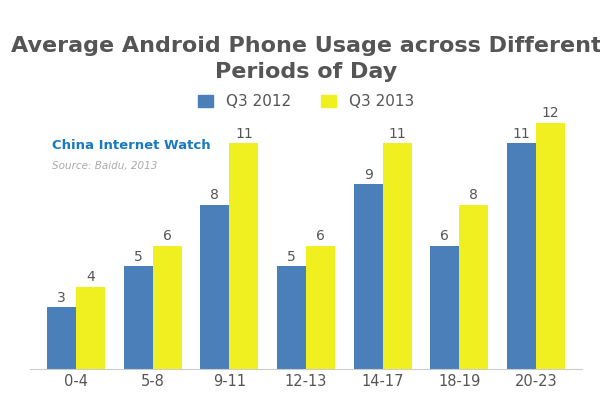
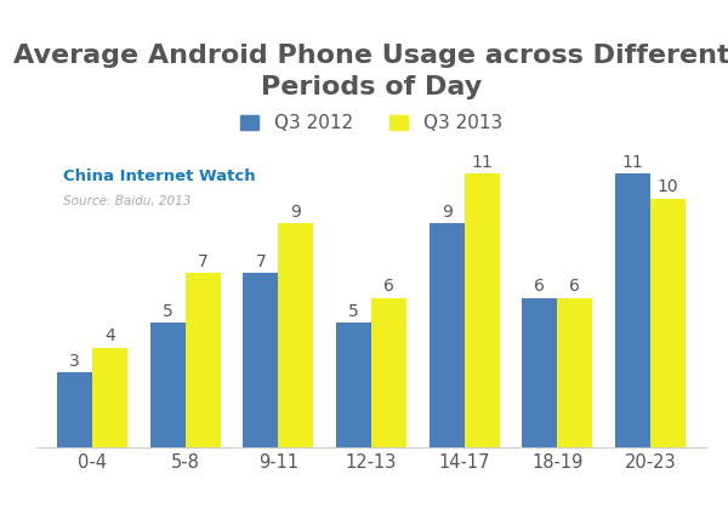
Q3 2013/5-8: 6 -> 7
Q3 2012/9-11: 8 -> 7
Q3 2013/9-11: 11 -> 9
Q3 2013/18-19: 8 -> 6
Q3 2013/20-23: 12 -> 10
